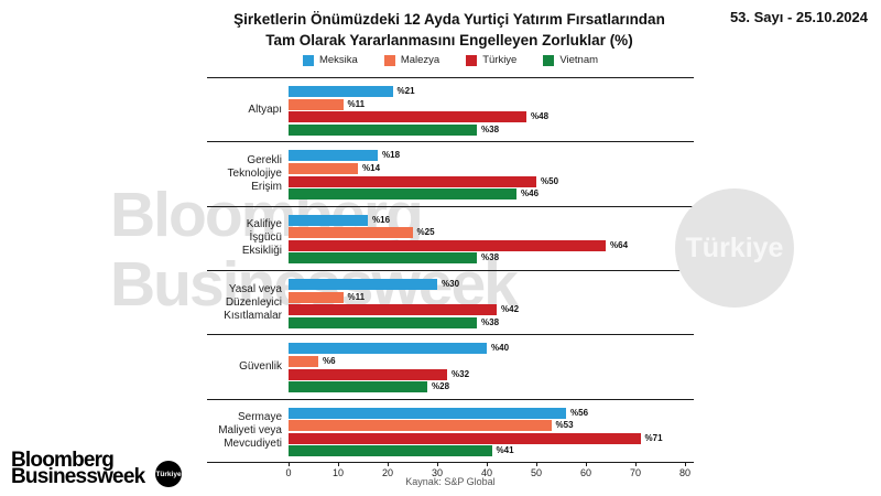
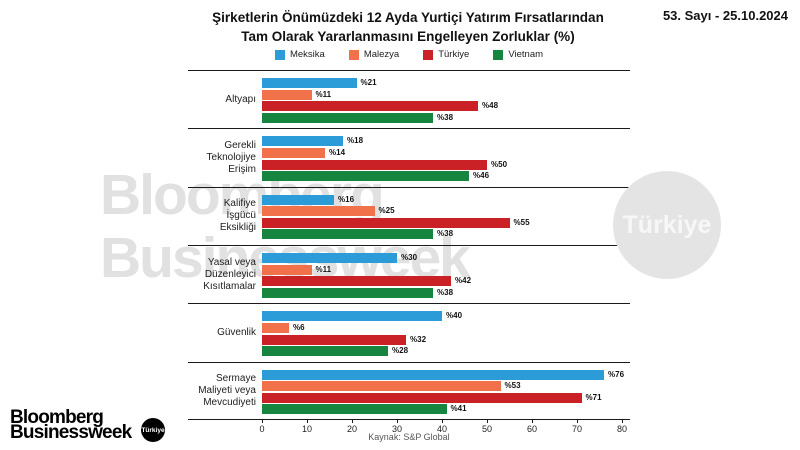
Türkiye/Kalifiye İşgücü Eksikliği: 64 -> 55
Meksika/Sermaye Maliyeti veya Mevcudiyeti: 56 -> 76
